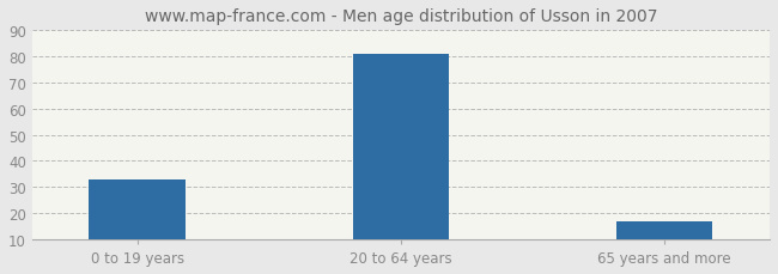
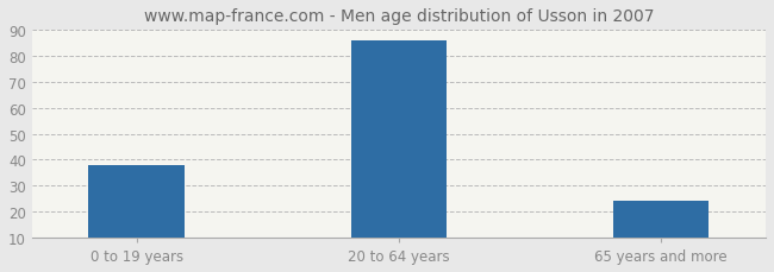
0 to 19 years: 33 -> 38
20 to 64 years: 81 -> 86
65 years and more: 17 -> 24
